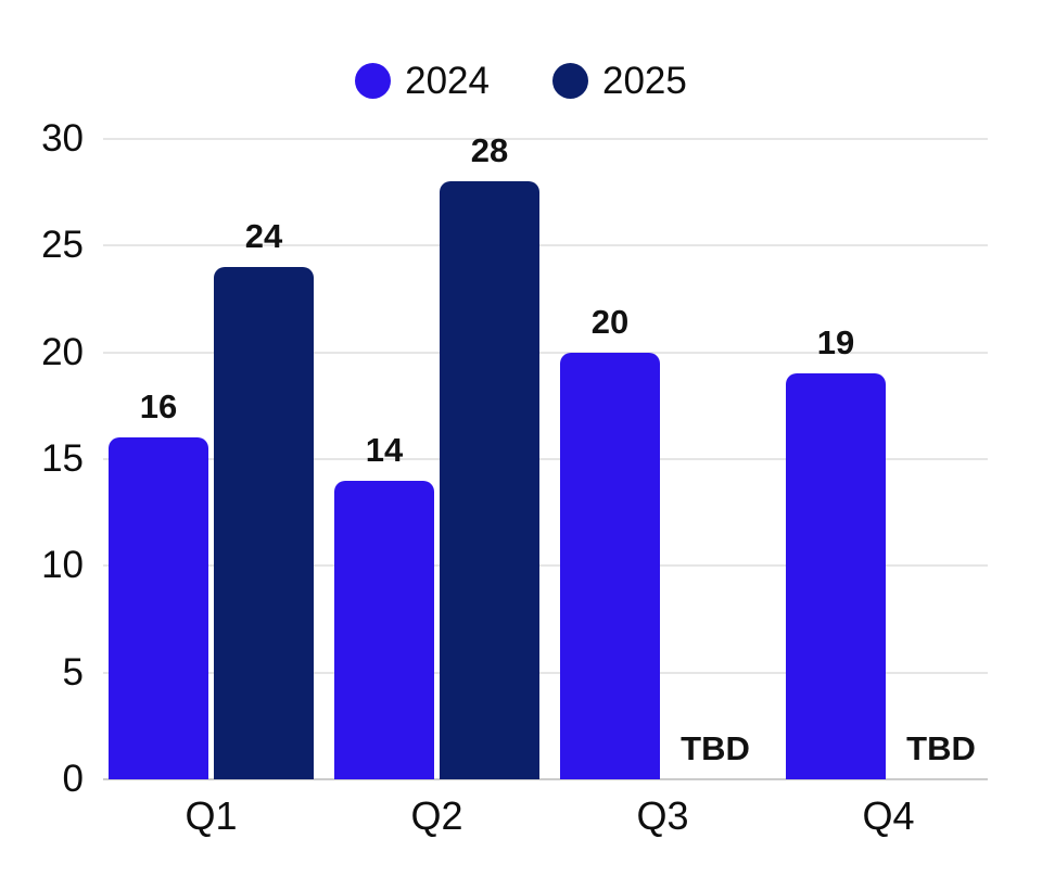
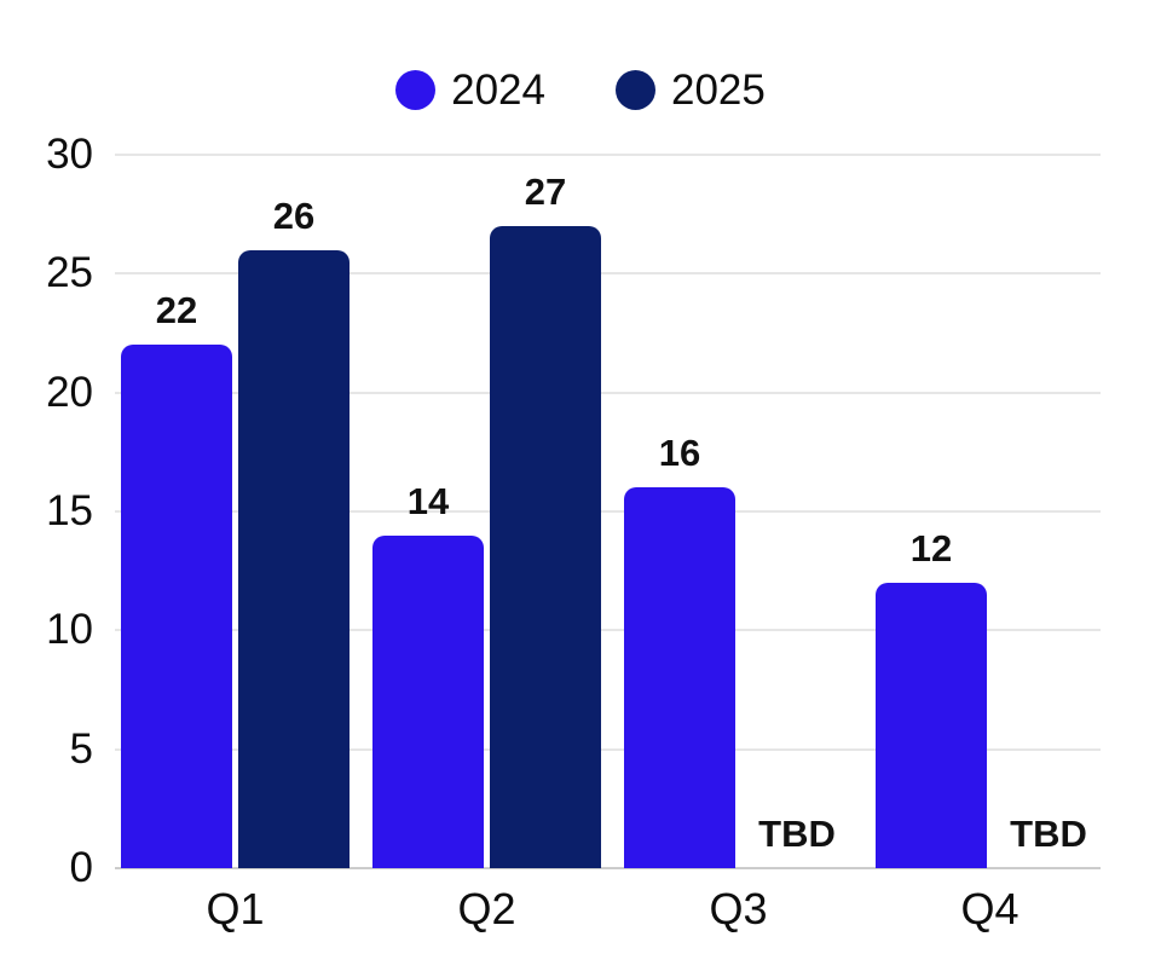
2024/Q1: 16 -> 22
2025/Q1: 24 -> 26
2025/Q2: 28 -> 27
2024/Q3: 20 -> 16
2024/Q4: 19 -> 12
